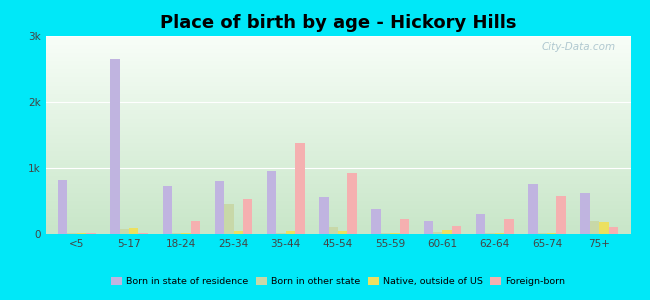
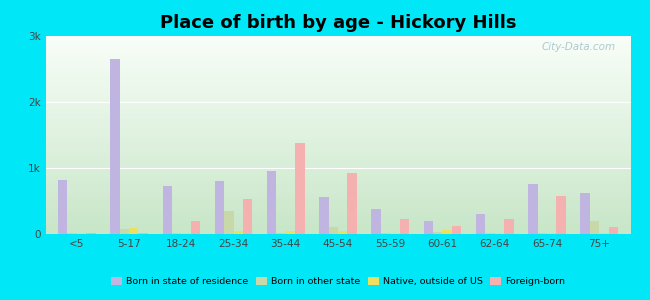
Born in other state/25-34: 0.46k -> 0.35k
Native, outside of US/75+: 0.18k -> 0.01k
